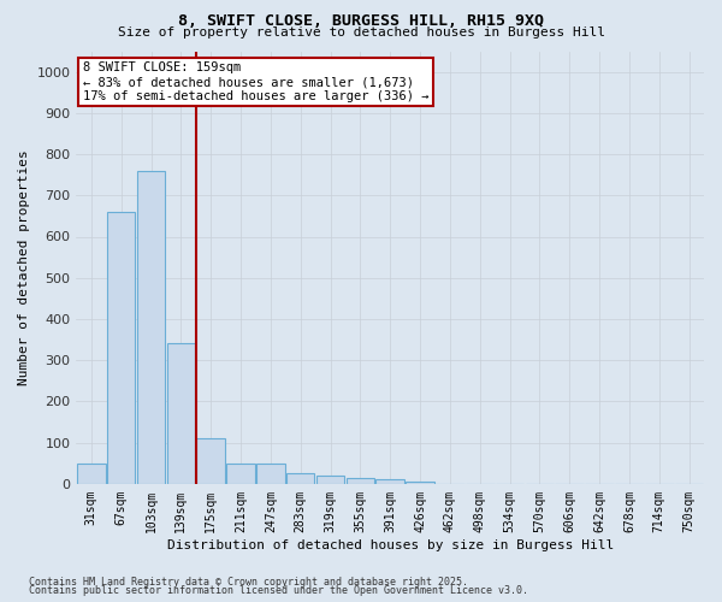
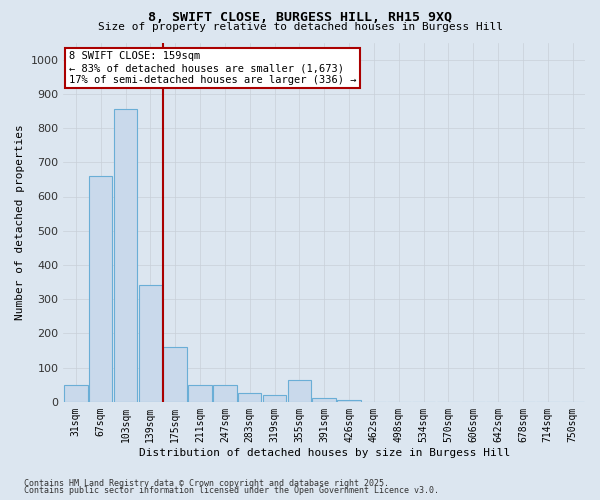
103sqm: 760 -> 855
175sqm: 110 -> 160
355sqm: 15 -> 65
